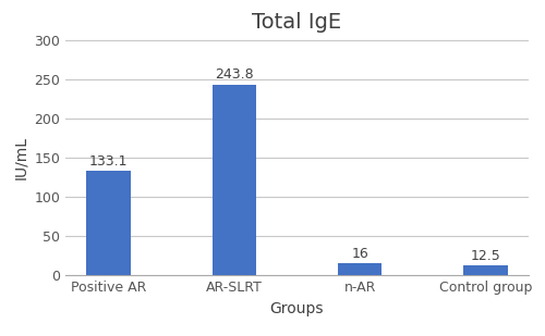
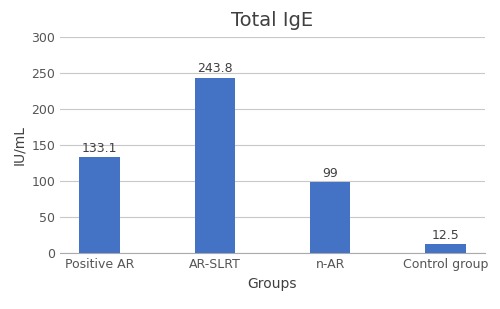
n-AR: 16 -> 99
